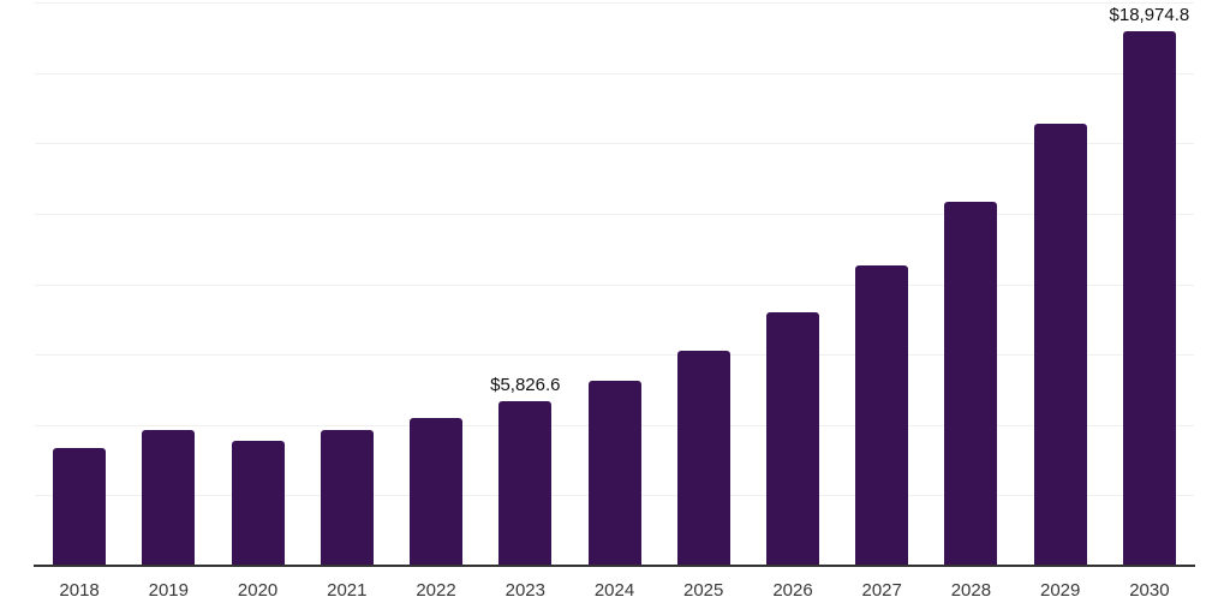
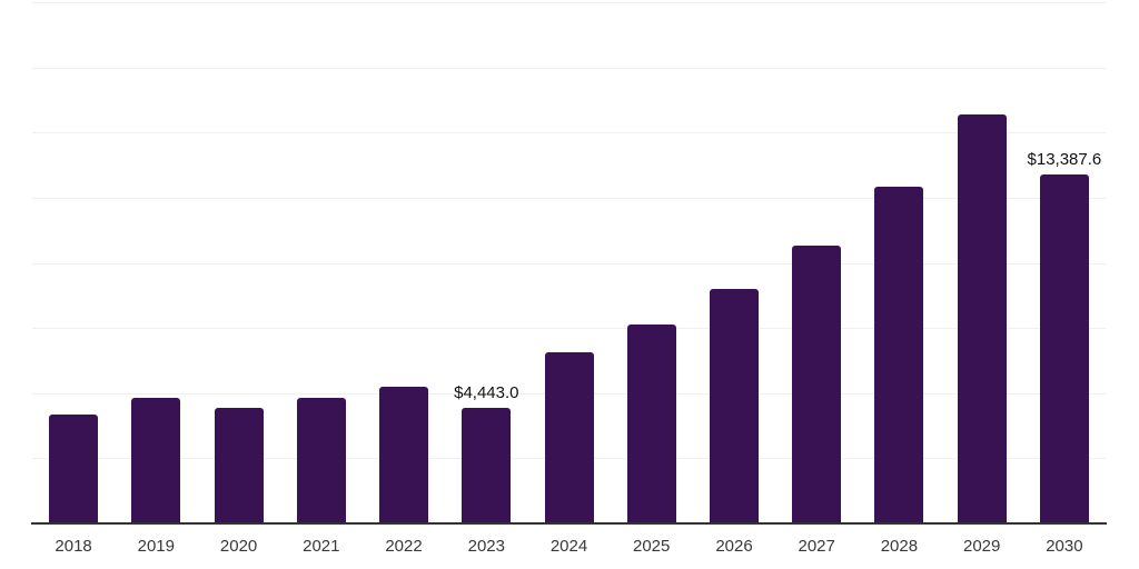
2023: $5,826.6 -> $4,443.0
2030: $18,974.8 -> $13,387.6
